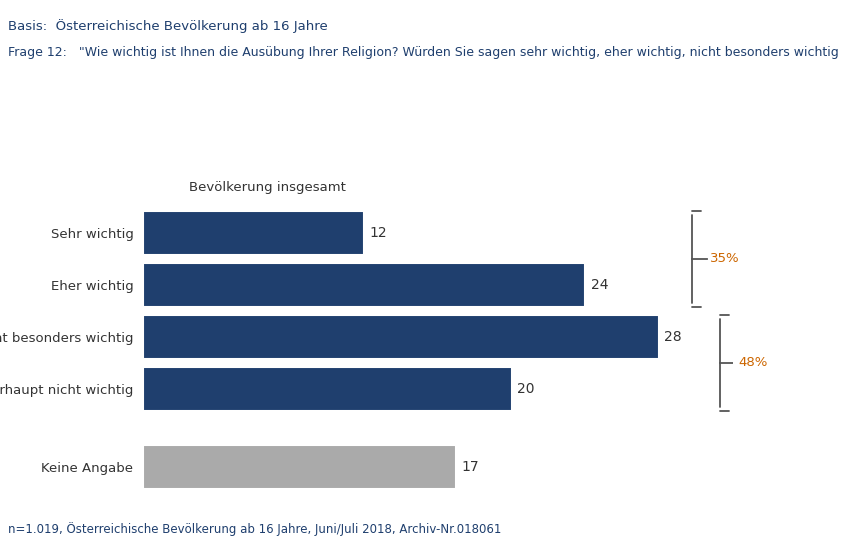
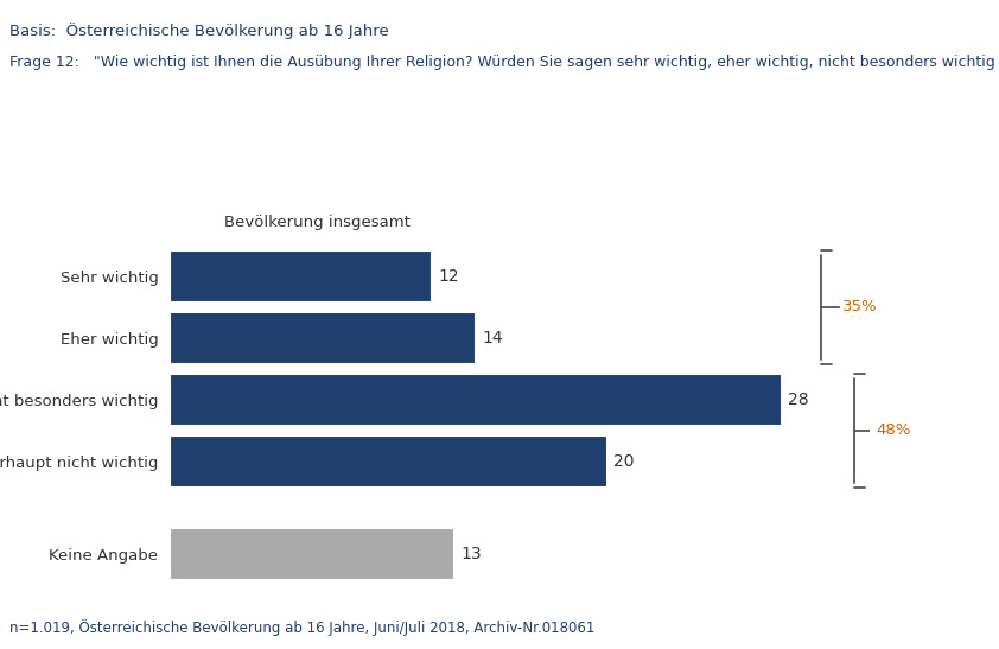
Eher wichtig: 24 -> 14
Keine Angabe: 17 -> 13
